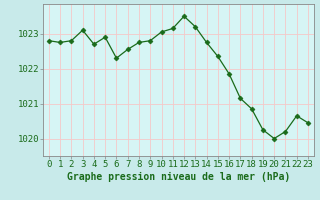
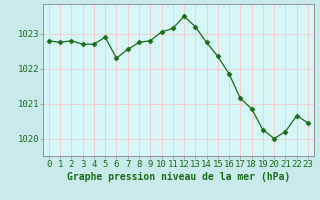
3: 1023.10 -> 1022.70
